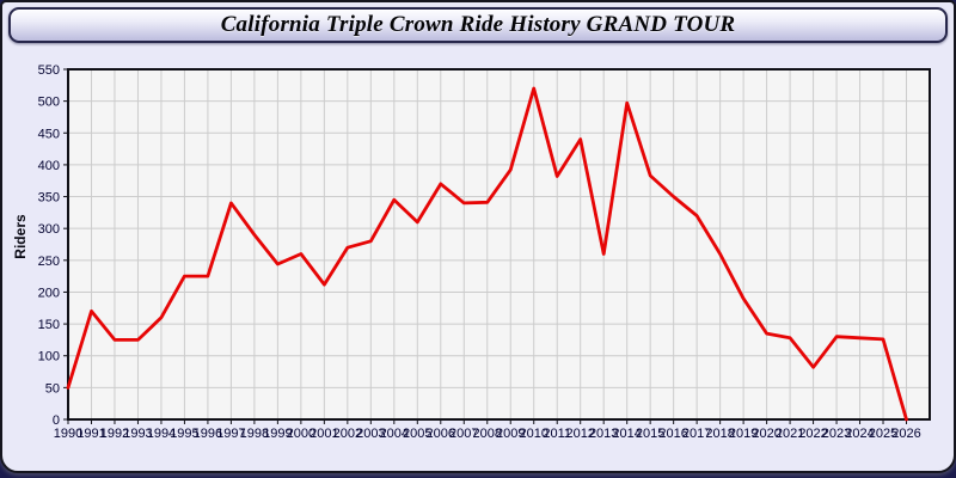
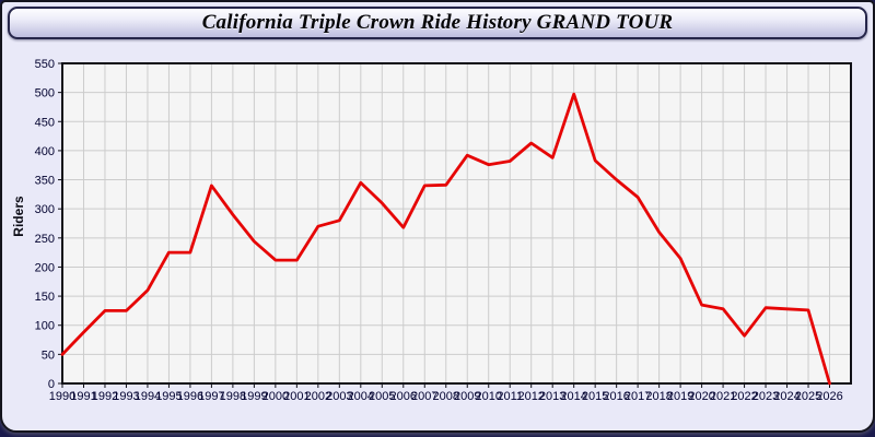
1991: 170 -> 90
2000: 260 -> 210
2006: 370 -> 270
2010: 520 -> 380
2012: 440 -> 410
2013: 260 -> 390
2019: 190 -> 220
